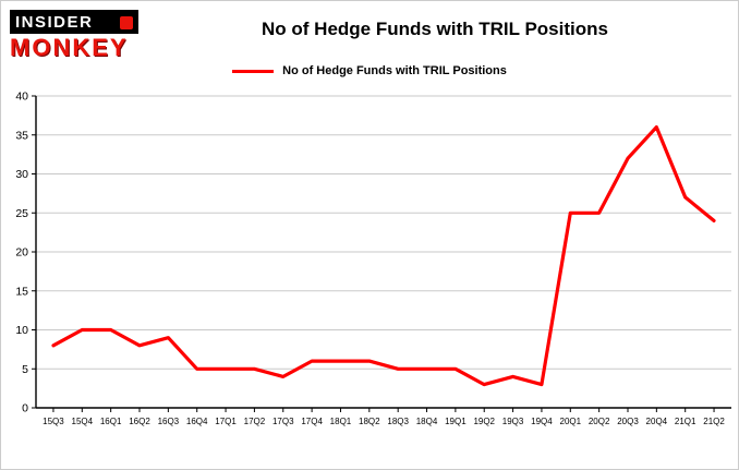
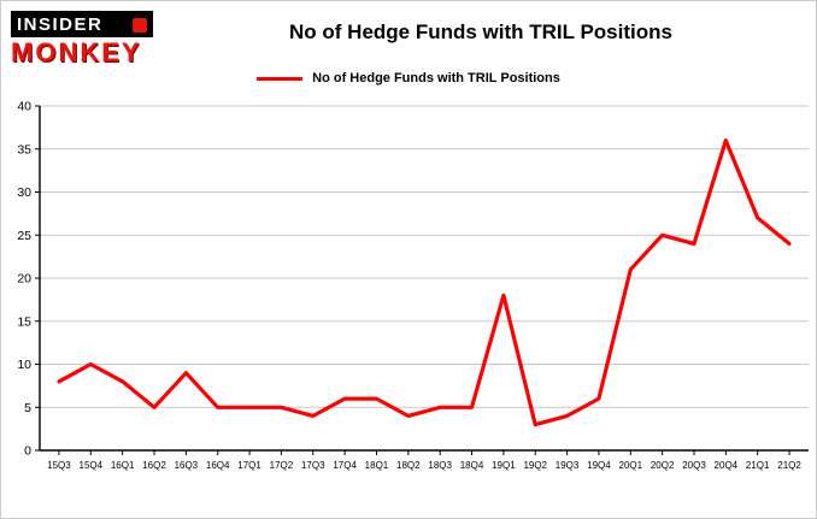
16Q1: 10 -> 8
16Q2: 8 -> 5
18Q2: 6 -> 4
19Q1: 5 -> 18
19Q4: 3 -> 6
20Q1: 25 -> 21
20Q3: 32 -> 24
